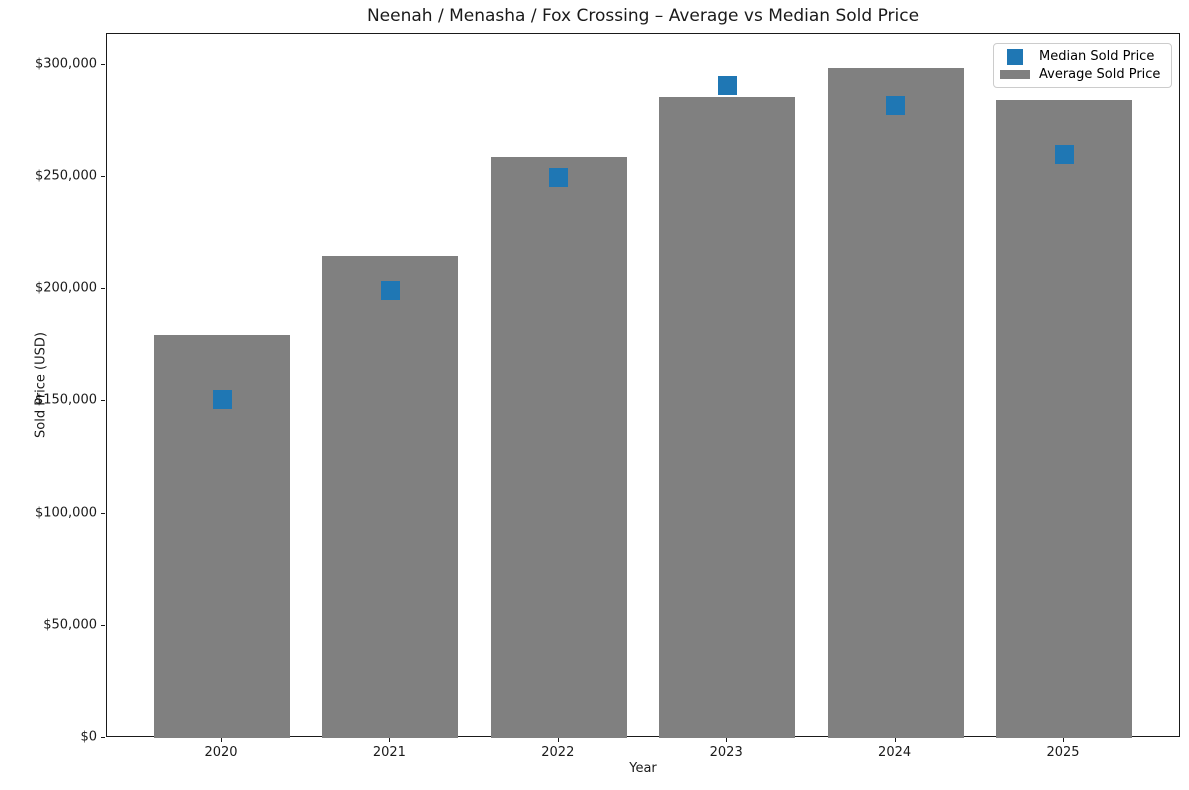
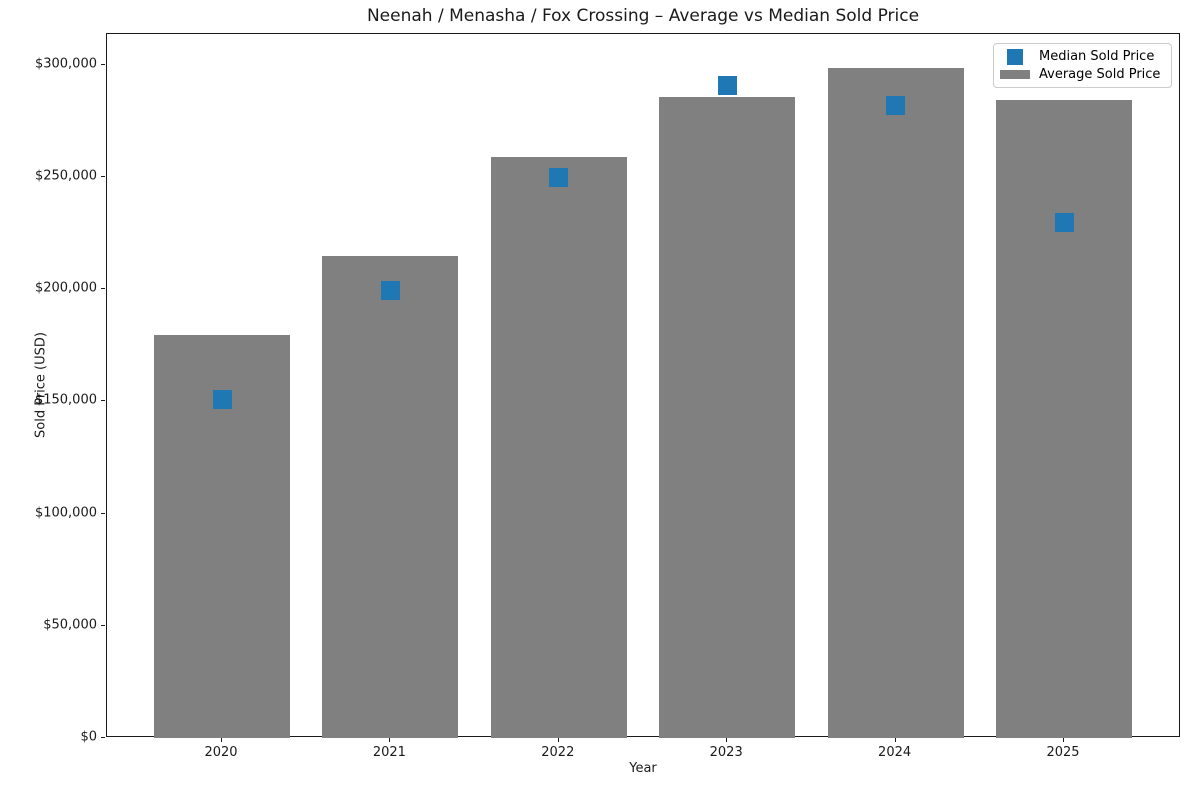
Median Sold Price/2025: $260000 -> $230000
